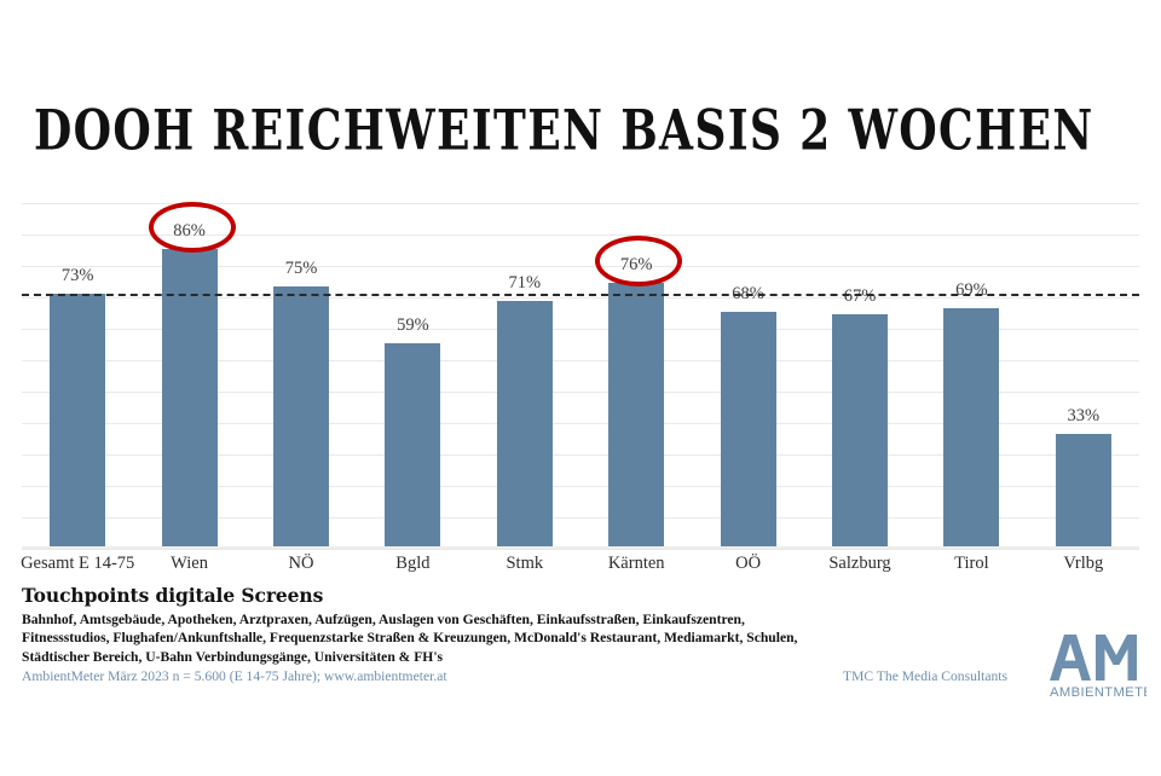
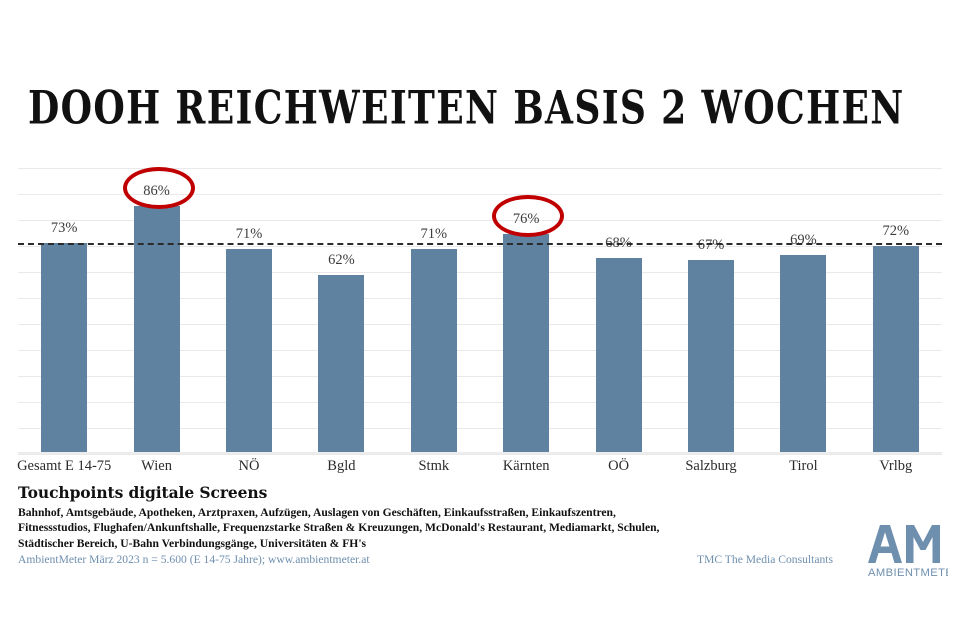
NÖ: 75% -> 71%
Bgld: 59% -> 62%
Vrlbg: 33% -> 72%
